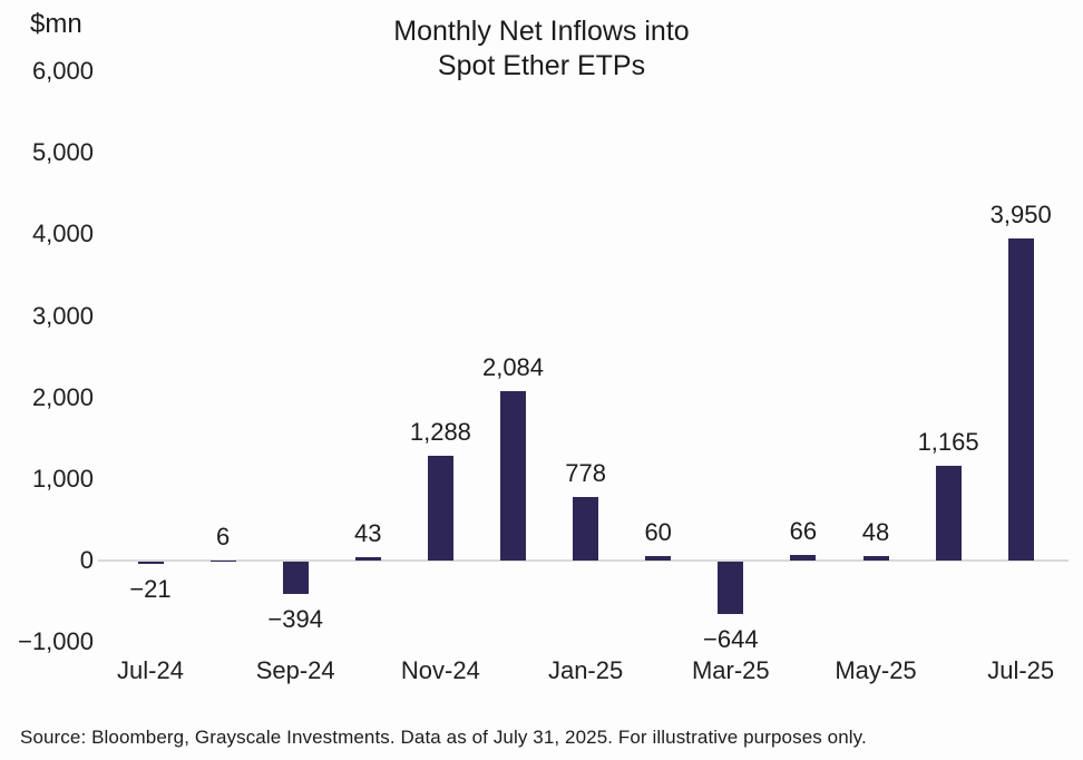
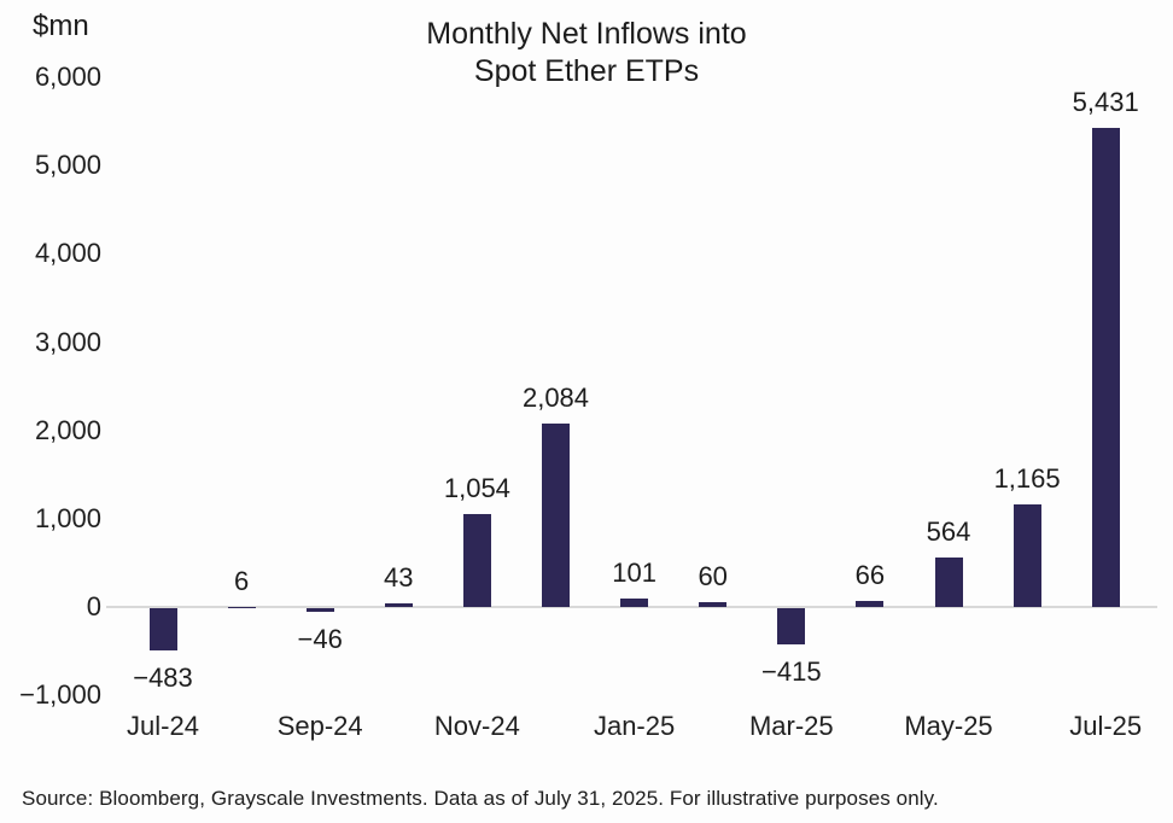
Jul-24: −21 -> −483
Sep-24: −394 -> −46
Nov-24: 1,288 -> 1,054
Jan-25: 778 -> 101
Mar-25: −644 -> −415
May-25: 48 -> 564
Jul-25: 3,950 -> 5,431
